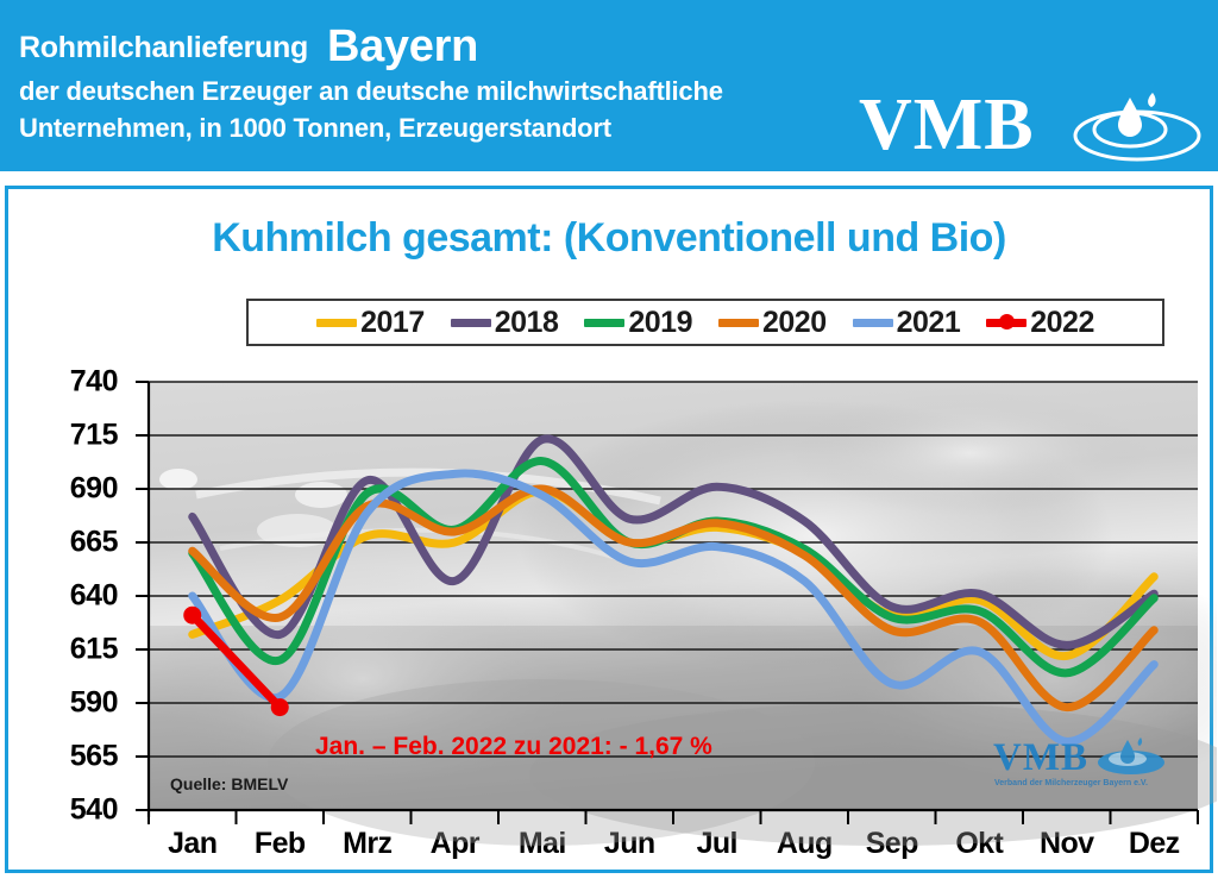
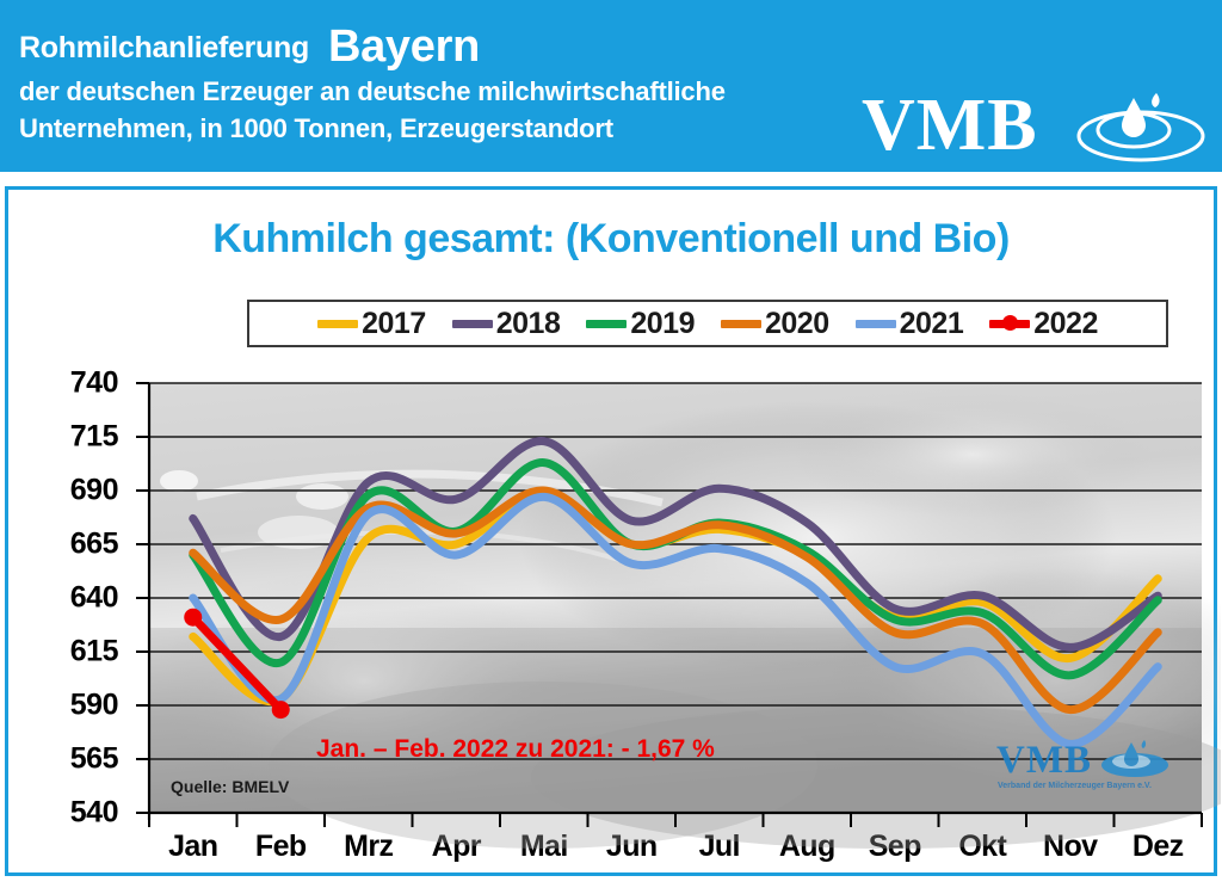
2017/Feb: 638 -> 593
2018/Apr: 647 -> 686
2021/Apr: 697 -> 660
2021/Sep: 599 -> 608
